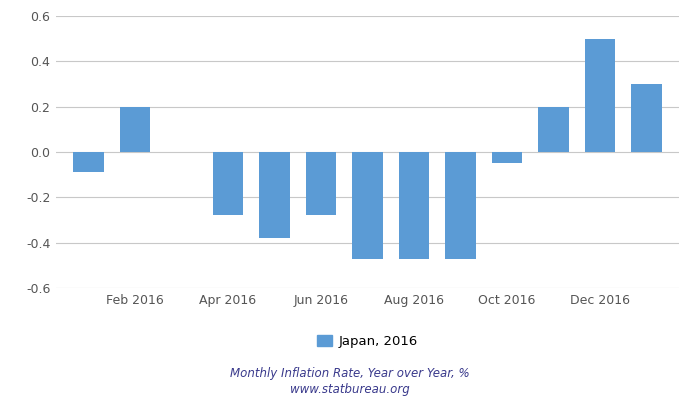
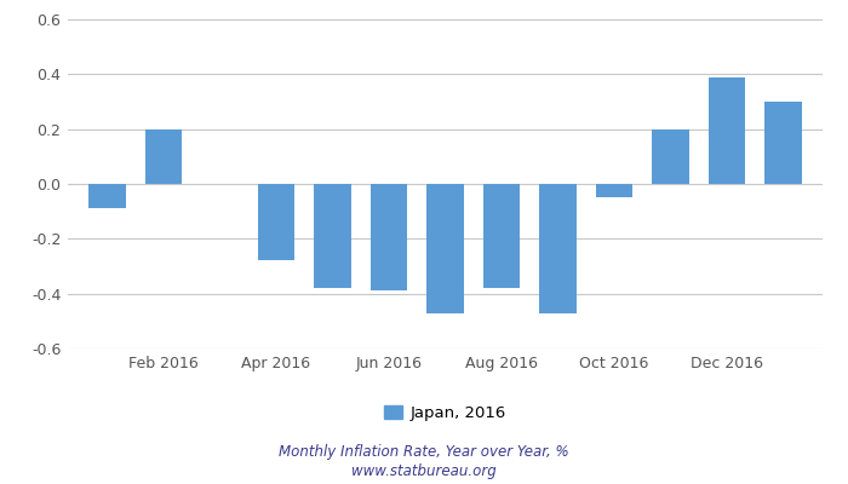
Jun 2016: -0.28 -> -0.39
Aug 2016: -0.47 -> -0.38
Dec 2016: 0.50 -> 0.39
